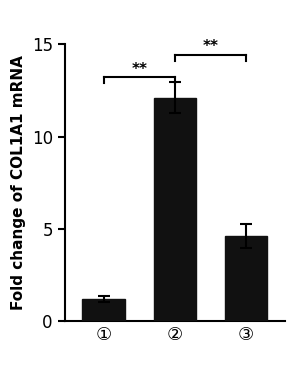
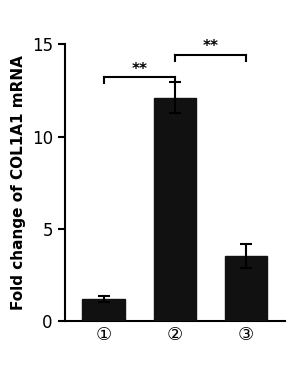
③: 4.6 -> 3.5
